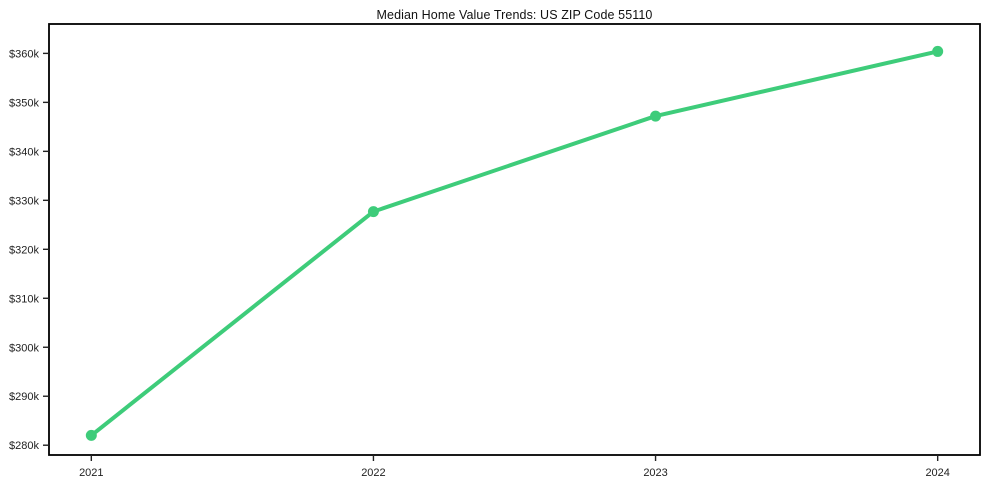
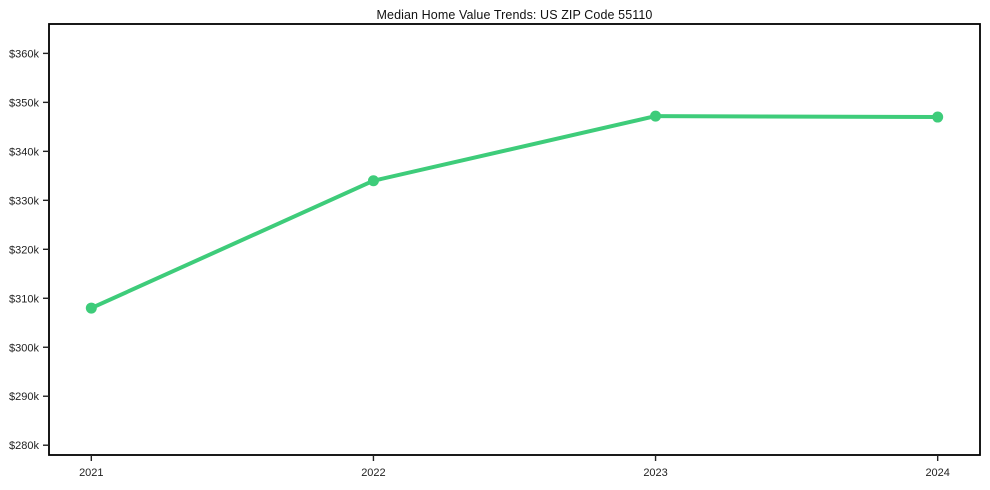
2021: $282k -> $308k
2022: $328k -> $334k
2024: $360k -> $347k
